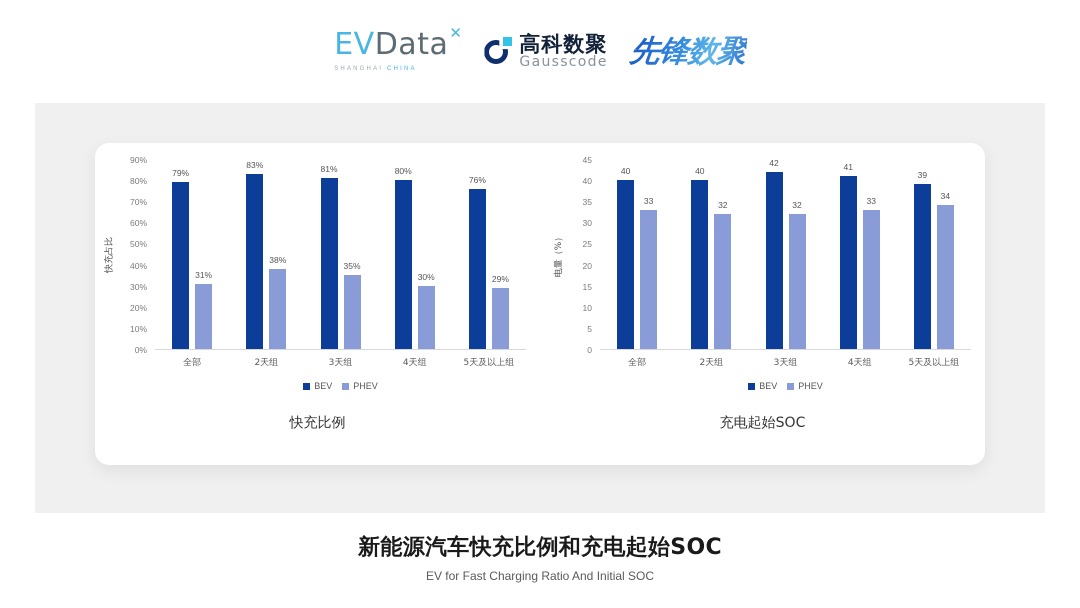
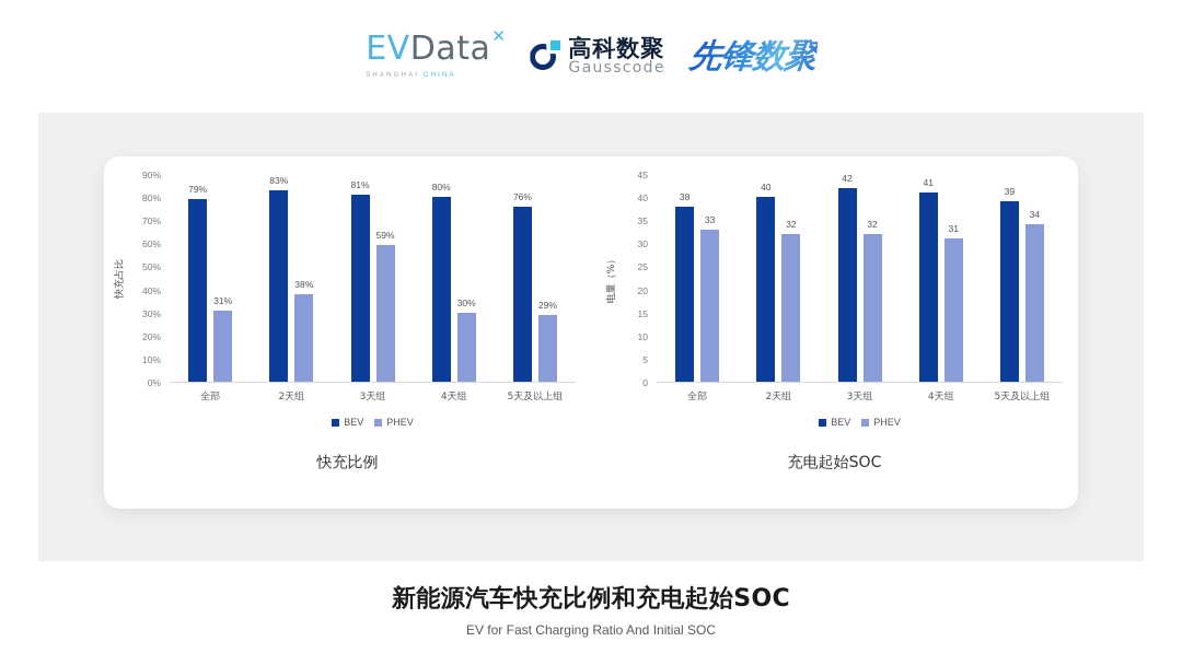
快充比例/PHEV/3天组: 35% -> 59%
充电起始SOC/BEV/全部: 40 -> 38
充电起始SOC/PHEV/4天组: 33 -> 31
